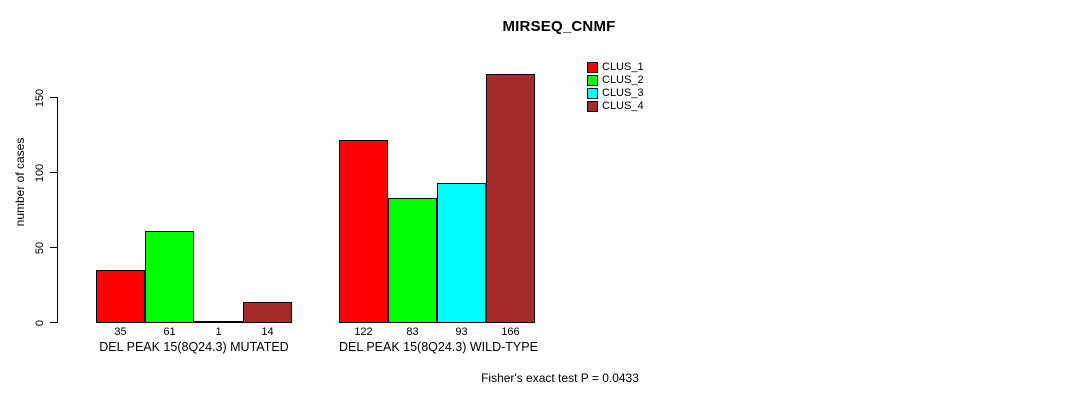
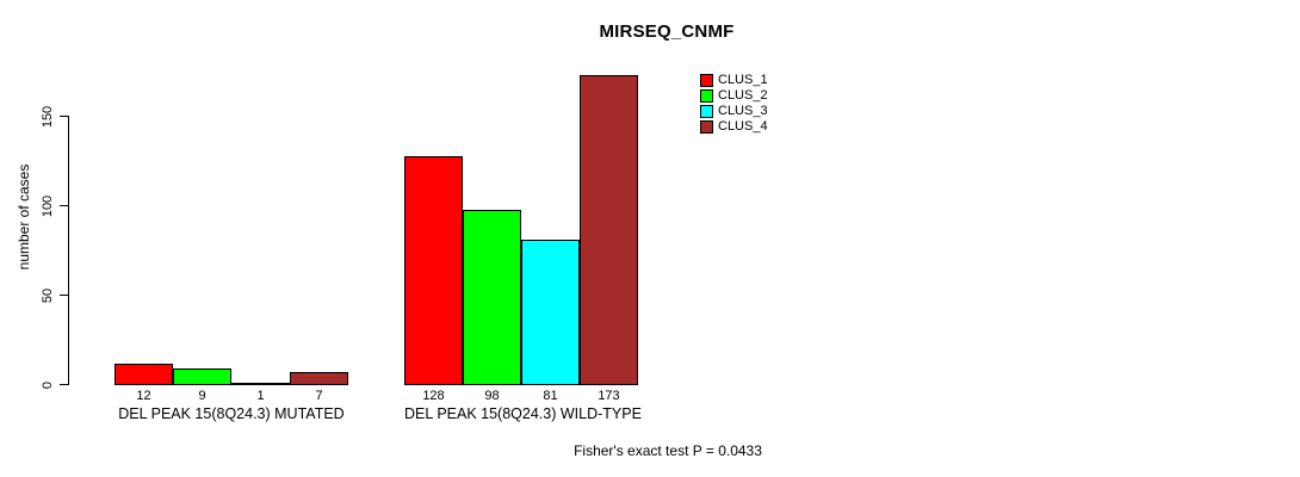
CLUS_1/DEL PEAK 15(8Q24.3) MUTATED: 35 -> 12
CLUS_2/DEL PEAK 15(8Q24.3) MUTATED: 61 -> 9
CLUS_4/DEL PEAK 15(8Q24.3) MUTATED: 14 -> 7
CLUS_1/DEL PEAK 15(8Q24.3) WILD-TYPE: 122 -> 128
CLUS_2/DEL PEAK 15(8Q24.3) WILD-TYPE: 83 -> 98
CLUS_3/DEL PEAK 15(8Q24.3) WILD-TYPE: 93 -> 81
CLUS_4/DEL PEAK 15(8Q24.3) WILD-TYPE: 166 -> 173
